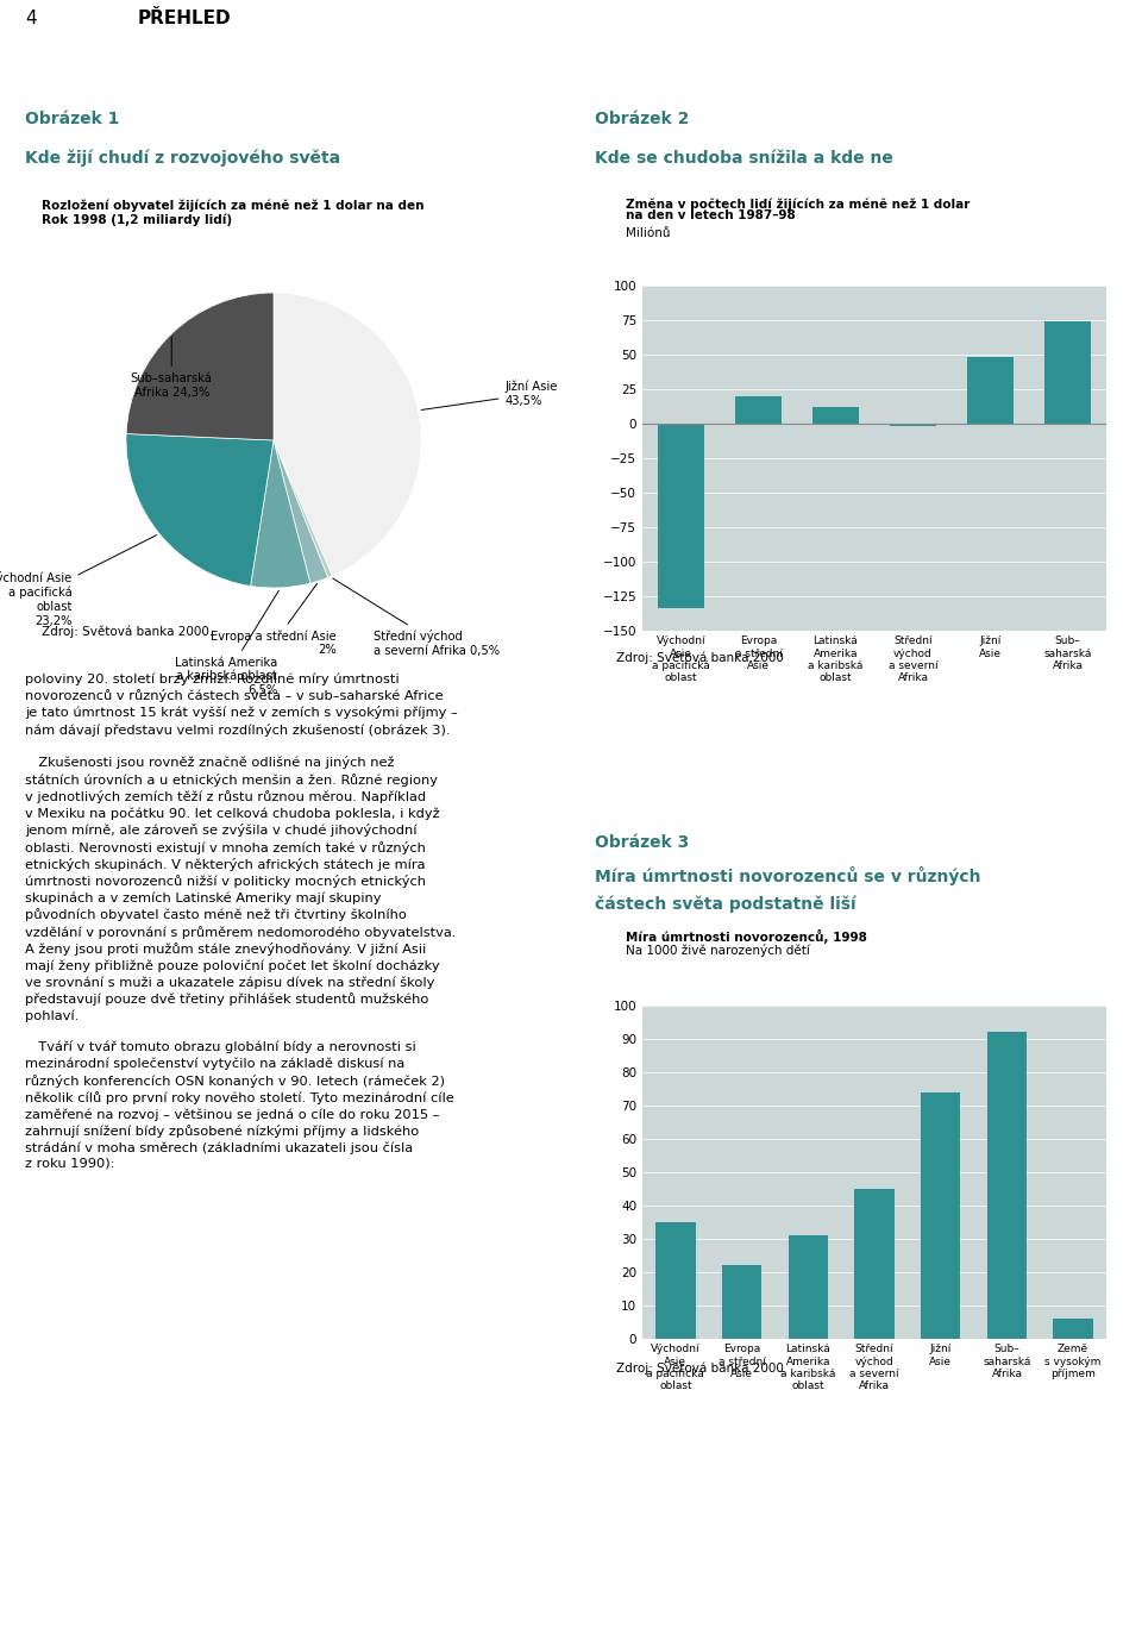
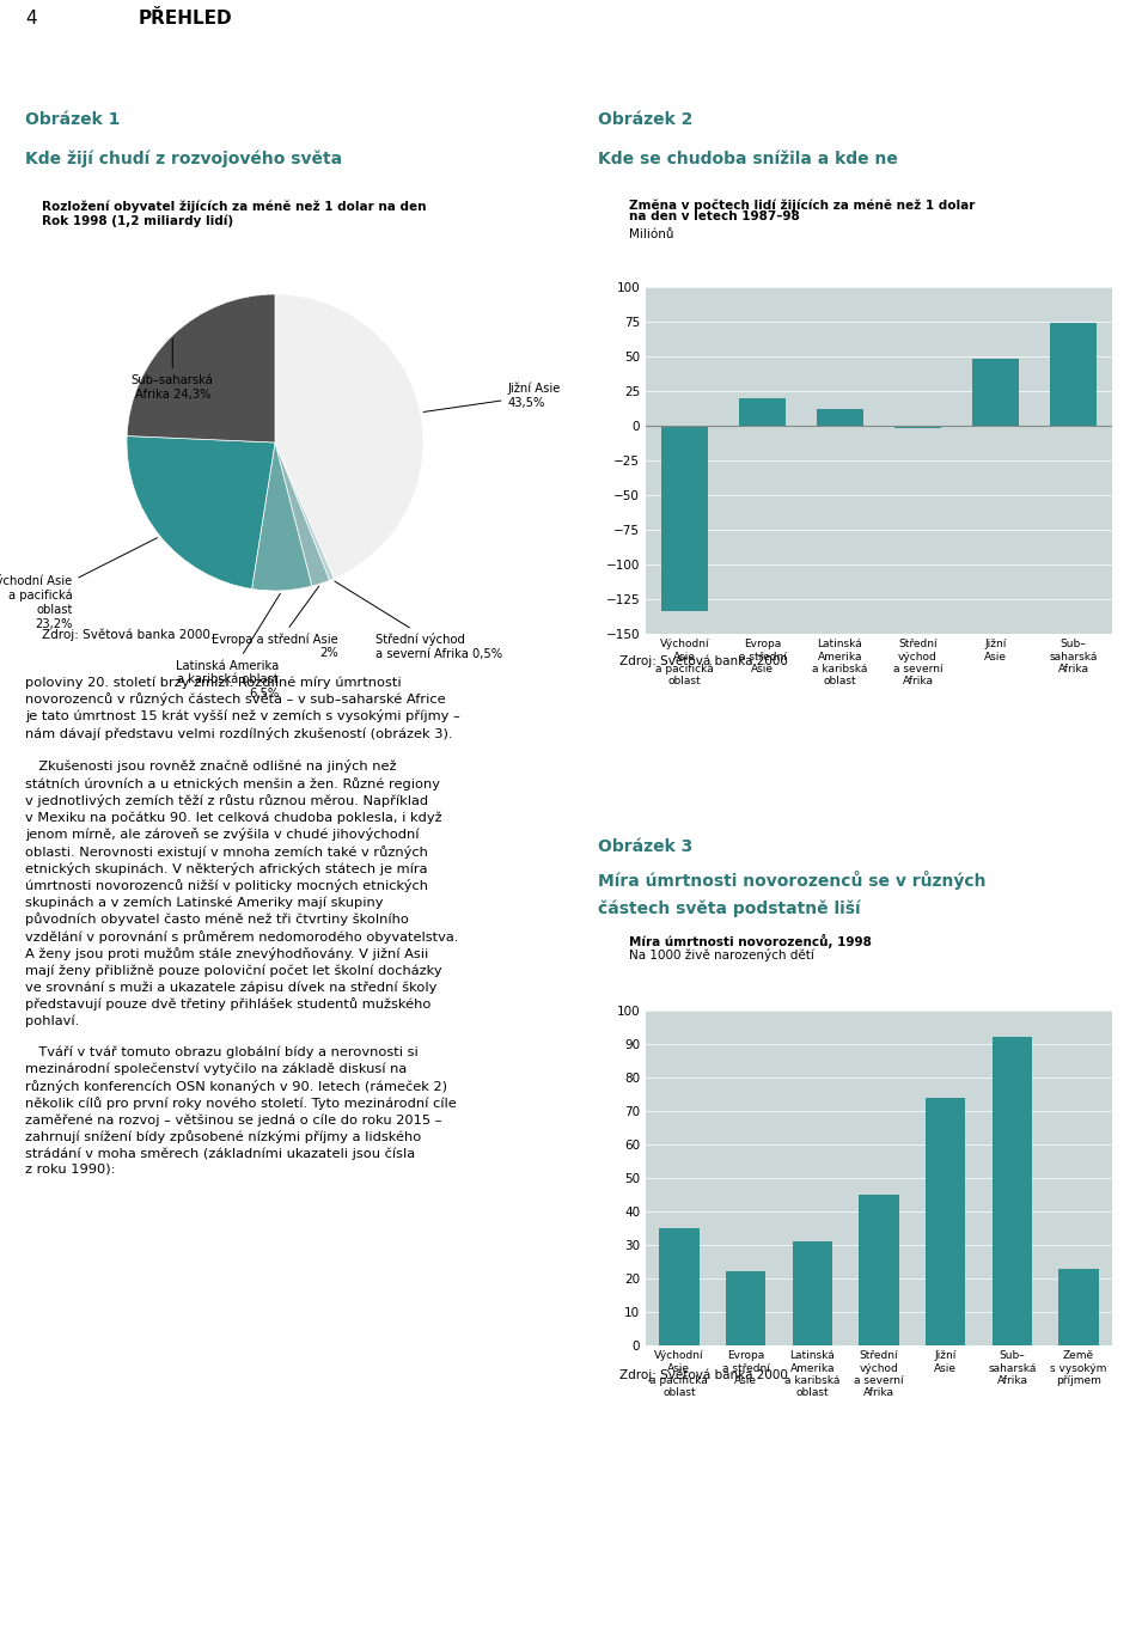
Země s vysokým příjmem: 6 -> 23
